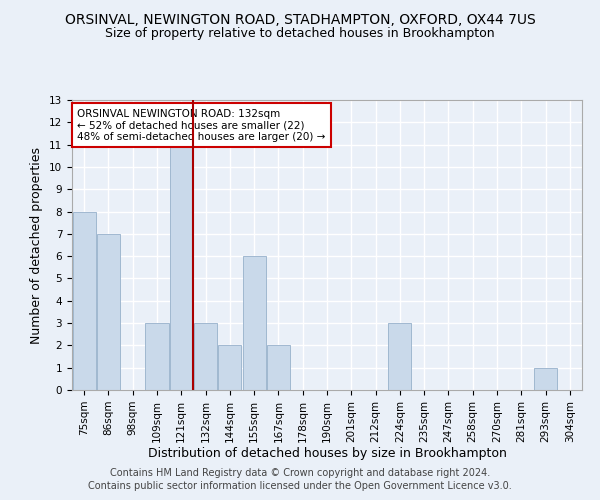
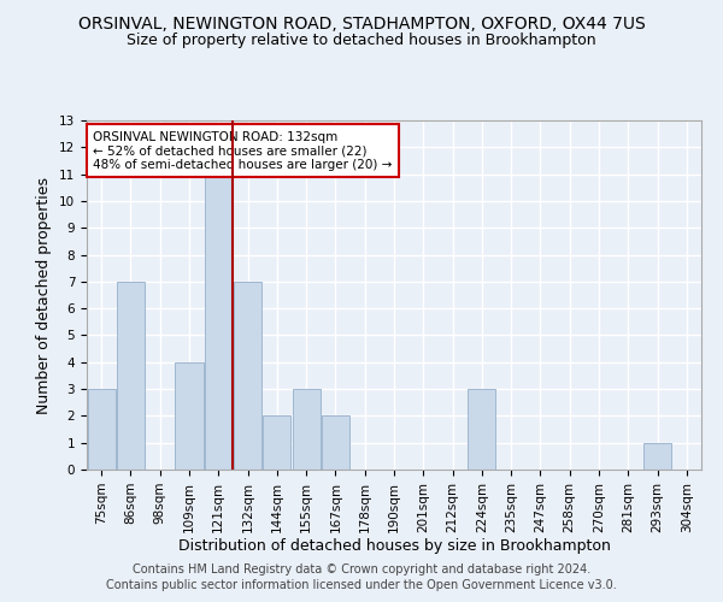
75sqm: 8 -> 3
109sqm: 3 -> 4
132sqm: 3 -> 7
155sqm: 6 -> 3
